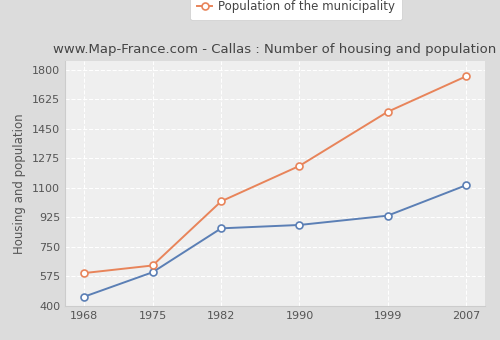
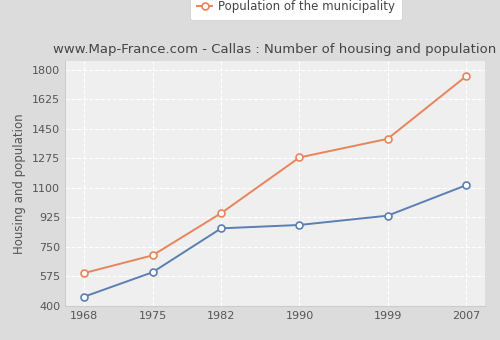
Population of the municipality/1975: 640 -> 700
Population of the municipality/1982: 1020 -> 950
Population of the municipality/1990: 1230 -> 1280
Population of the municipality/1999: 1550 -> 1390
